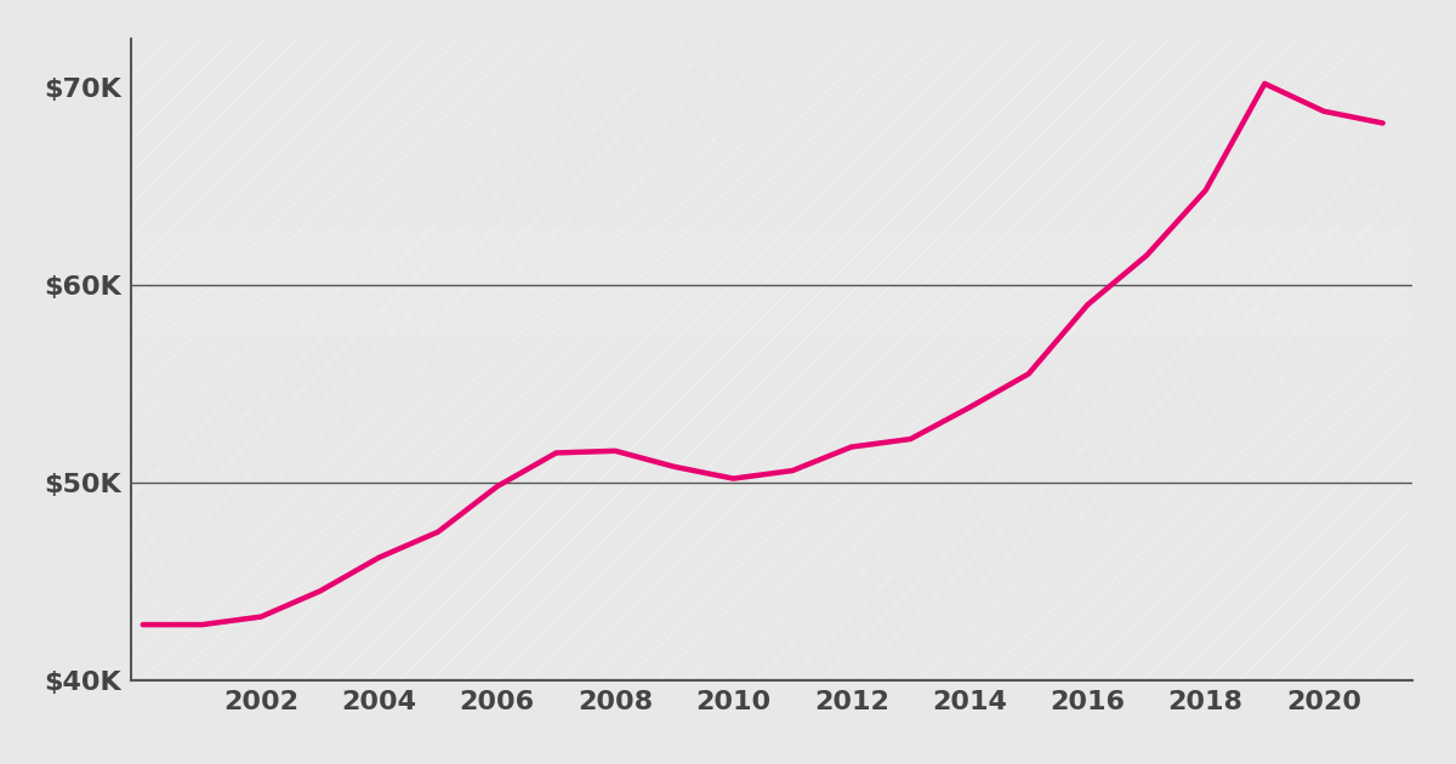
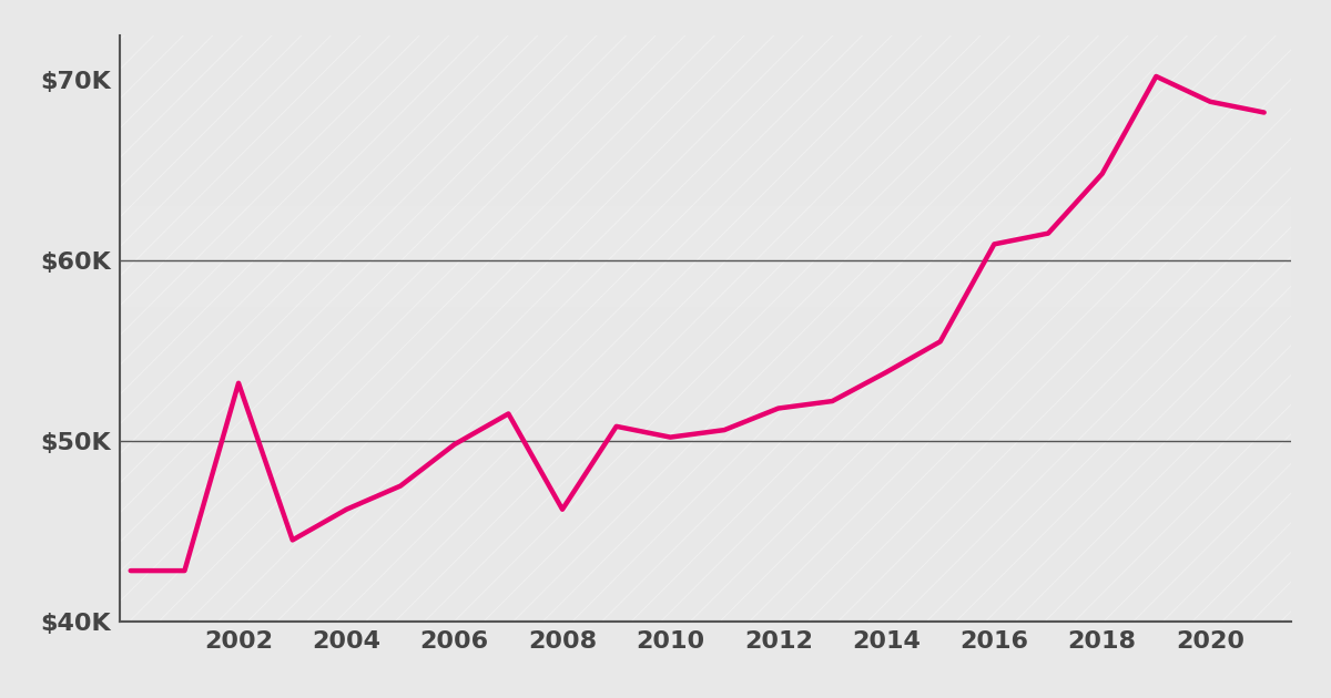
2002: $43.2K -> $53.2K
2008: $51.6K -> $46.2K
2016: $59.0K -> $60.9K
